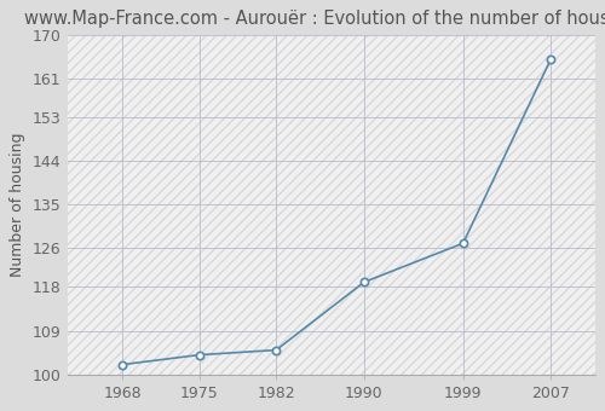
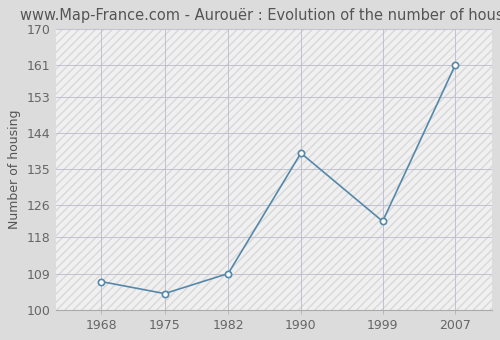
1968: 102 -> 107
1982: 105 -> 109
1990: 119 -> 139
1999: 127 -> 122
2007: 165 -> 161
